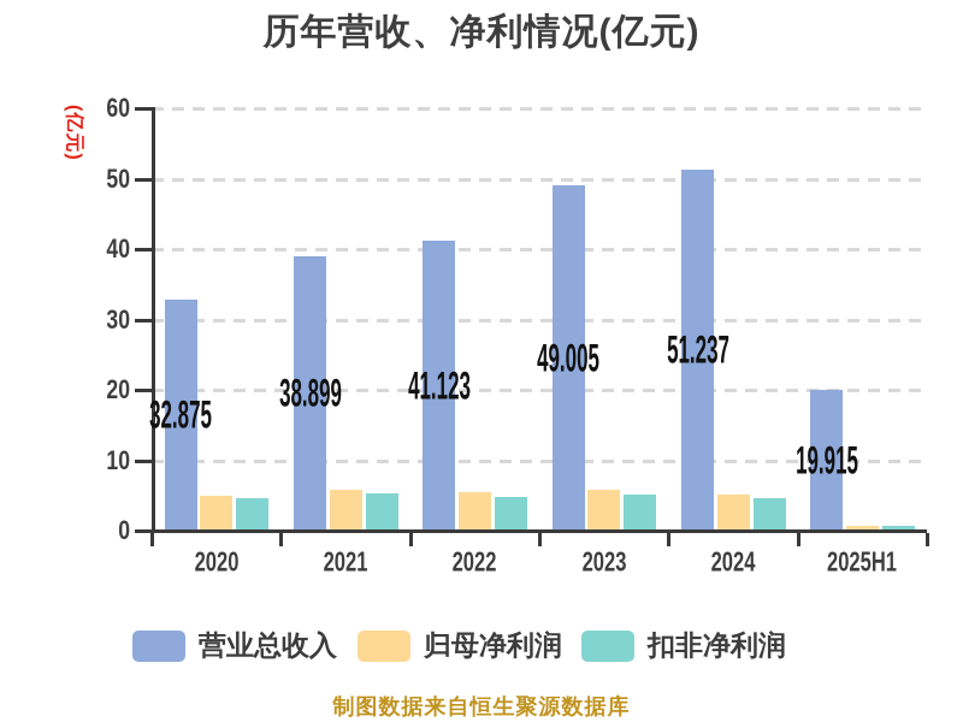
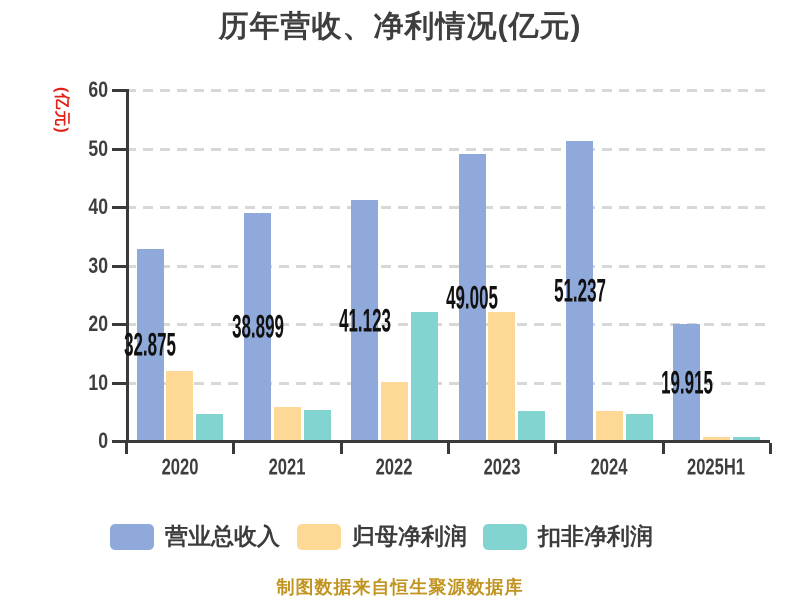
归母净利润/2020: 5 -> 12
归母净利润/2022: 5 -> 10
扣非净利润/2022: 5 -> 22
归母净利润/2023: 6 -> 22
